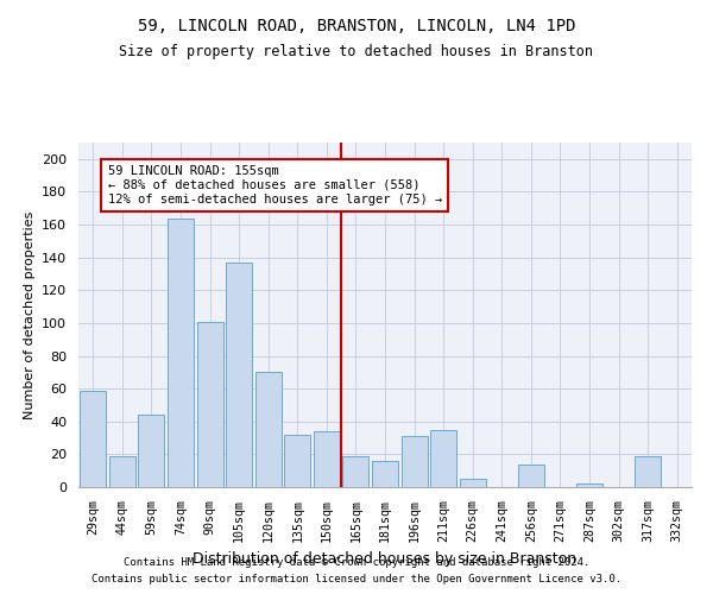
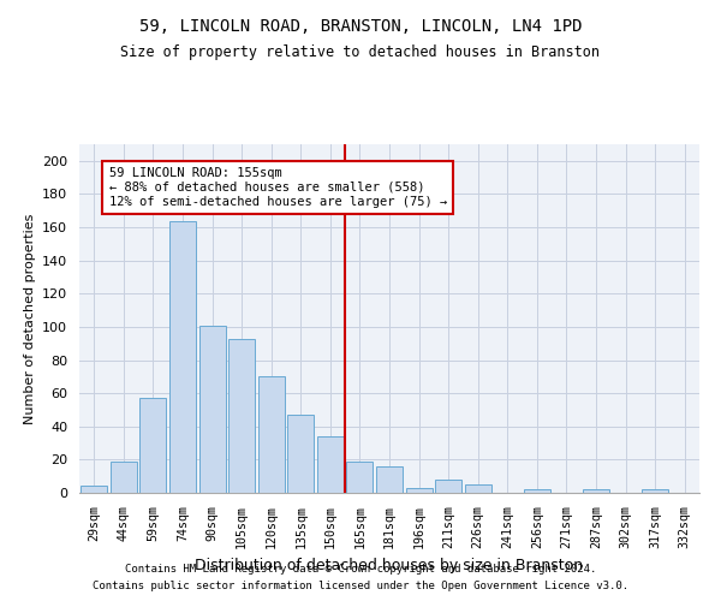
29sqm: 59 -> 4
59sqm: 44 -> 57
105sqm: 137 -> 93
135sqm: 32 -> 47
196sqm: 31 -> 3
211sqm: 35 -> 8
256sqm: 14 -> 2
317sqm: 19 -> 2
